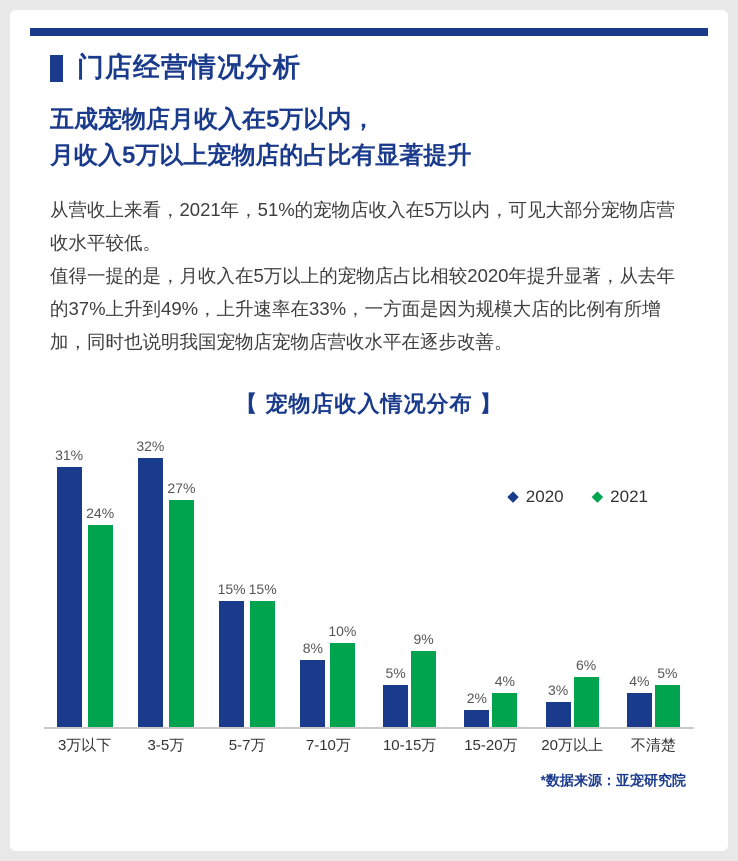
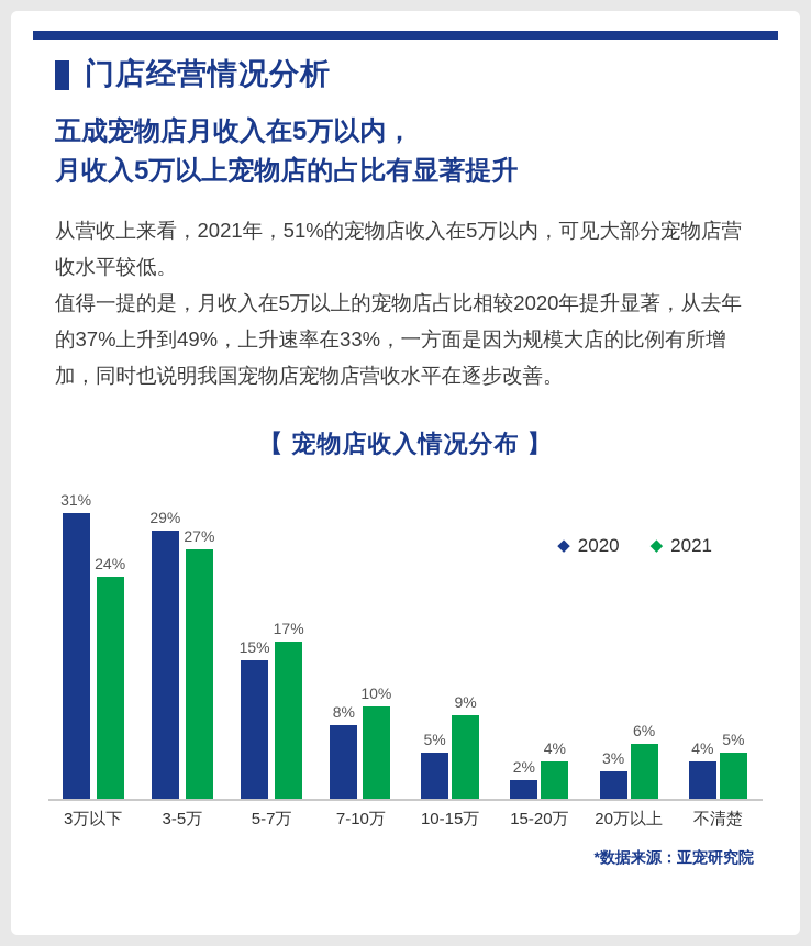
2020/3-5万: 32% -> 29%
2021/5-7万: 15% -> 17%
